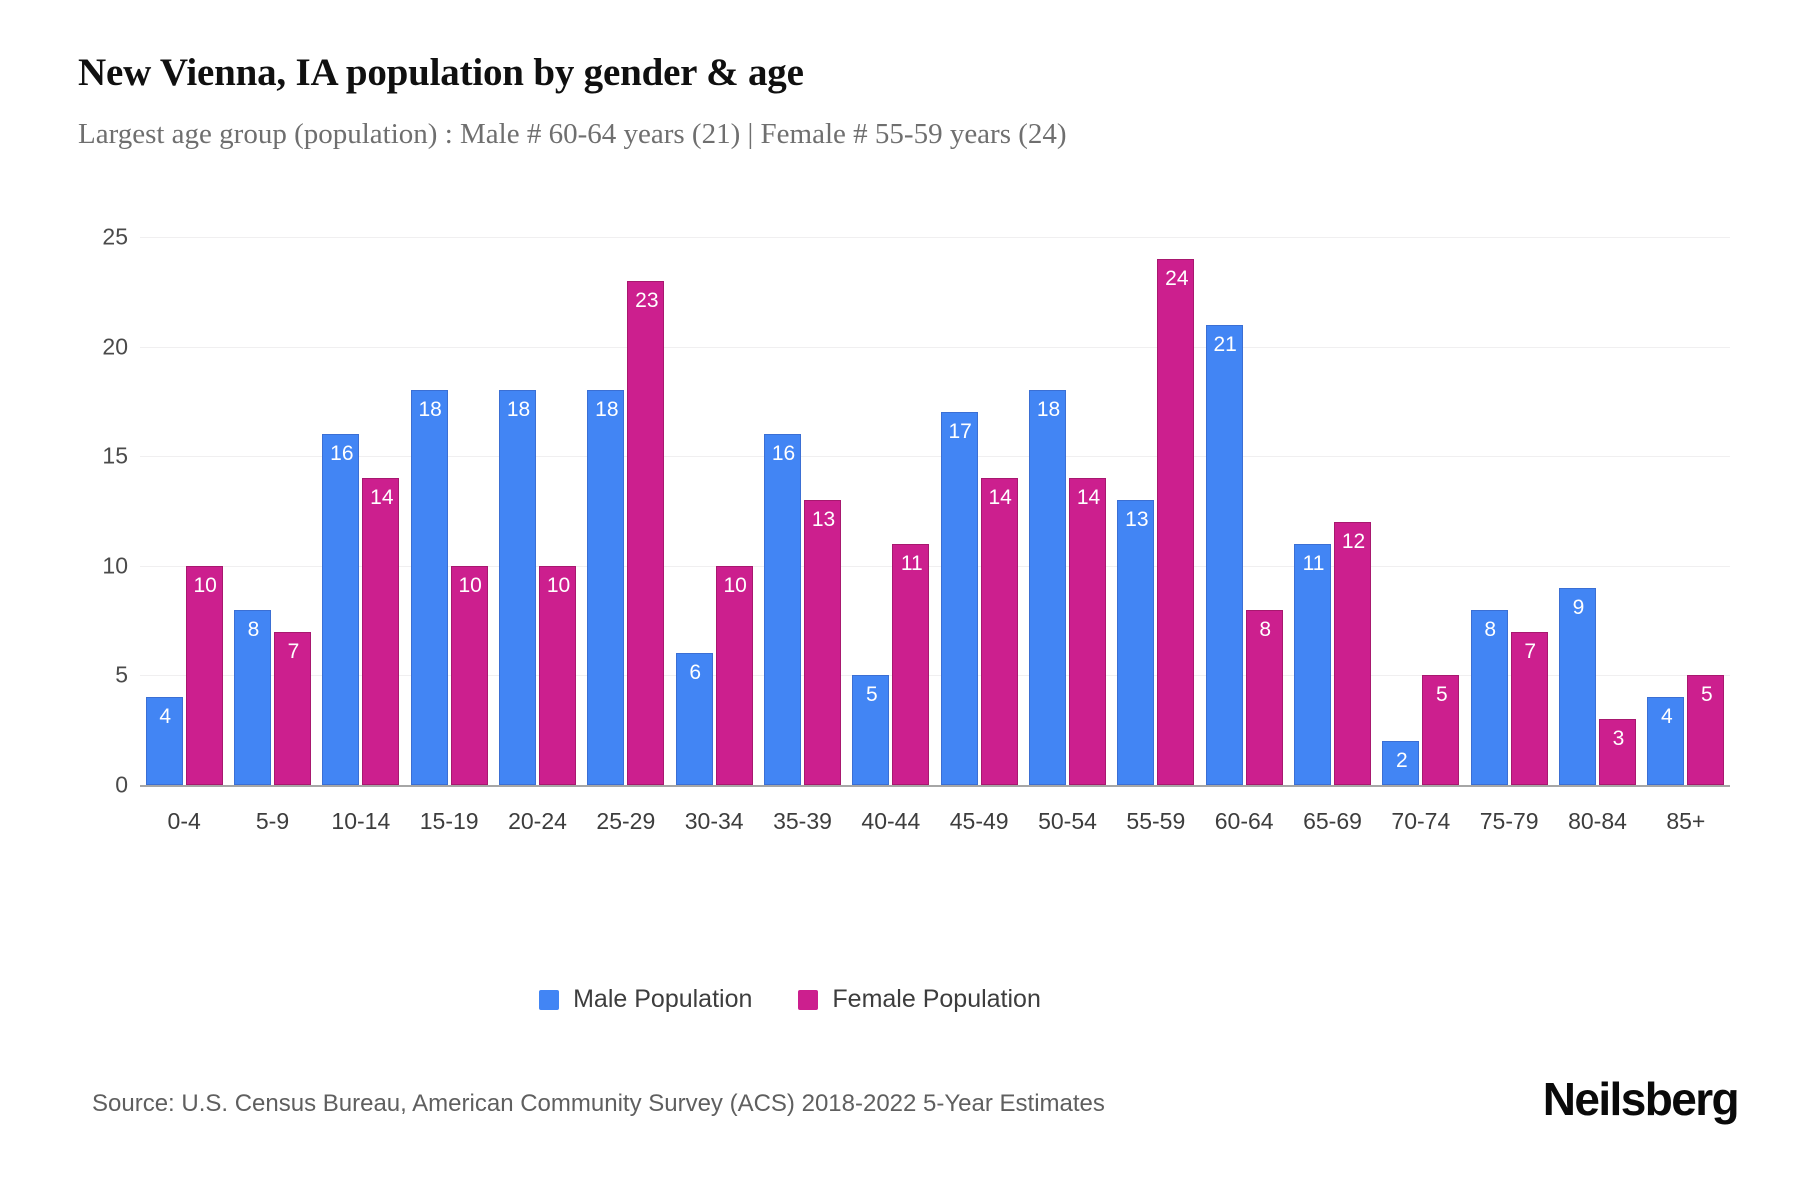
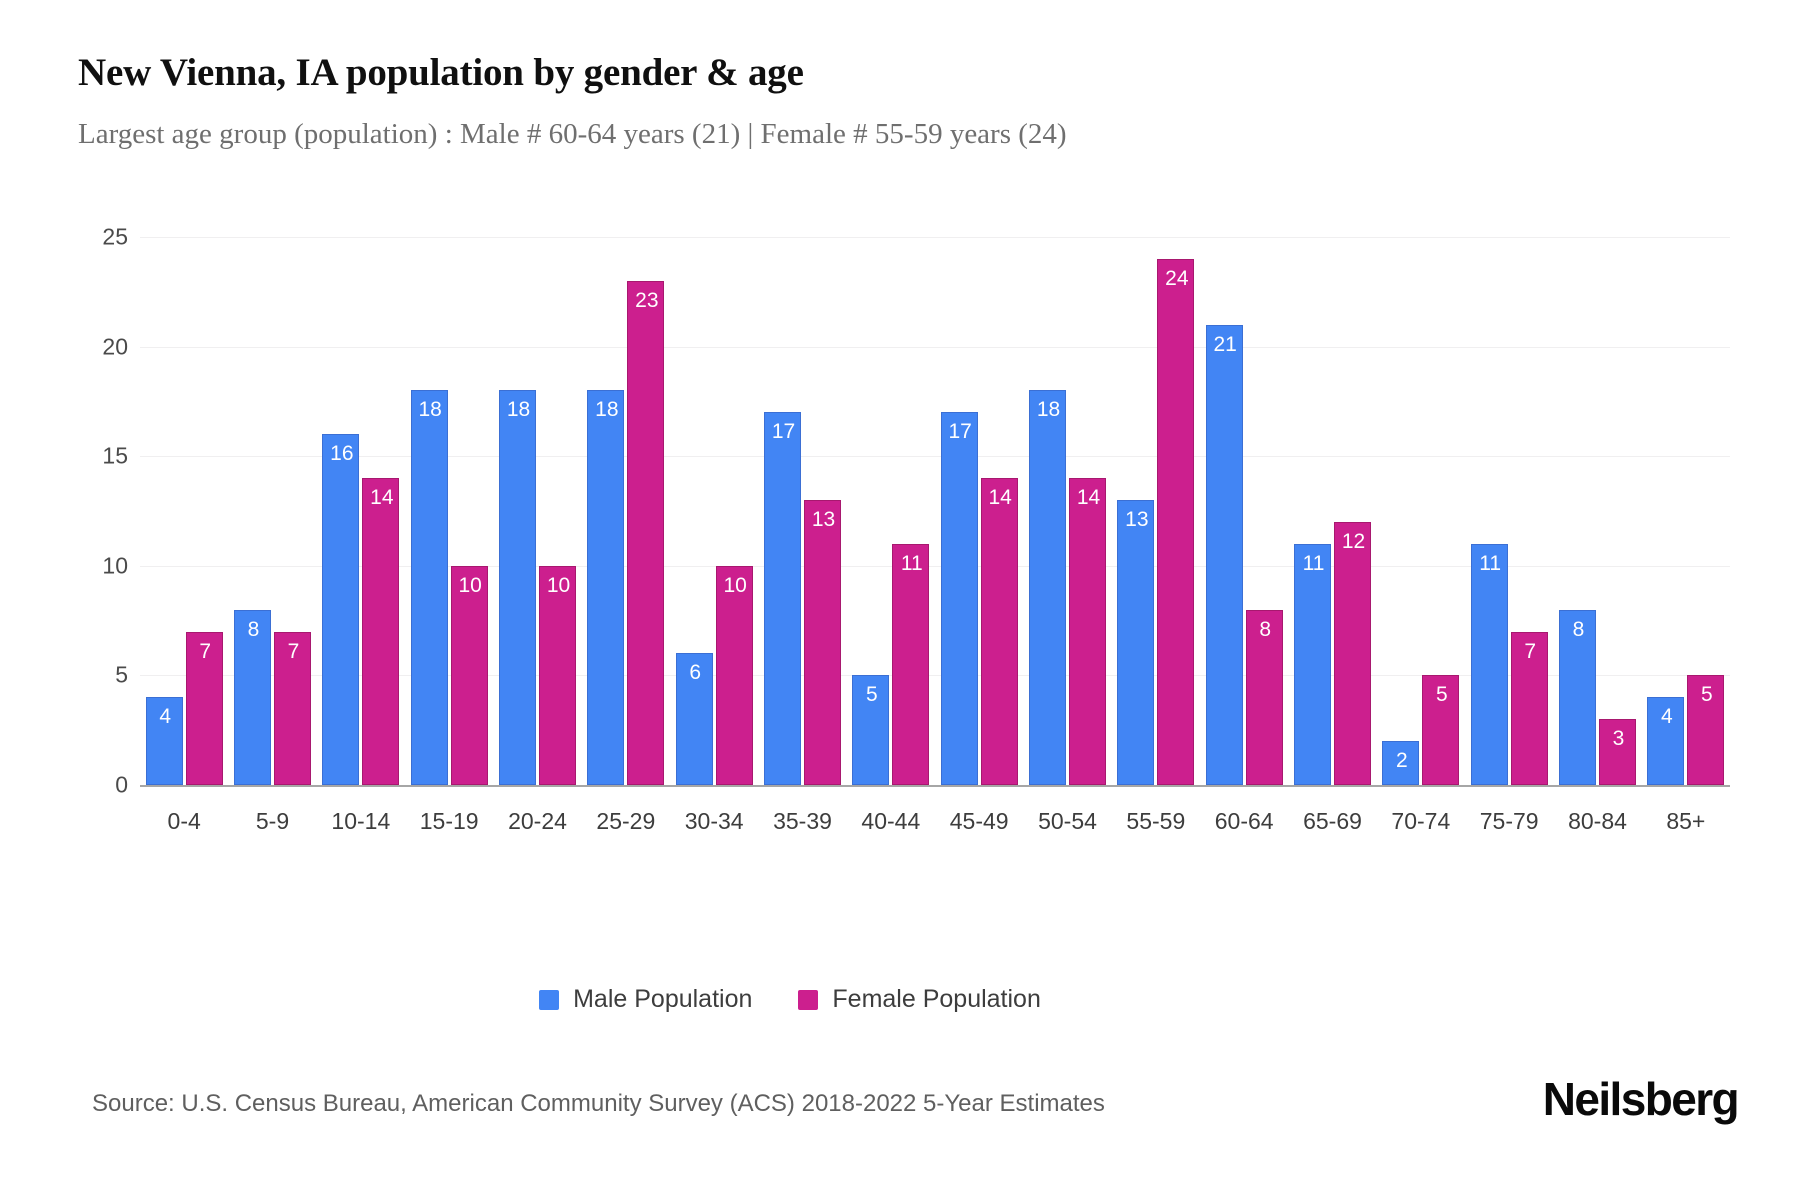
Female Population/0-4: 10 -> 7
Male Population/35-39: 16 -> 17
Male Population/75-79: 8 -> 11
Male Population/80-84: 9 -> 8
